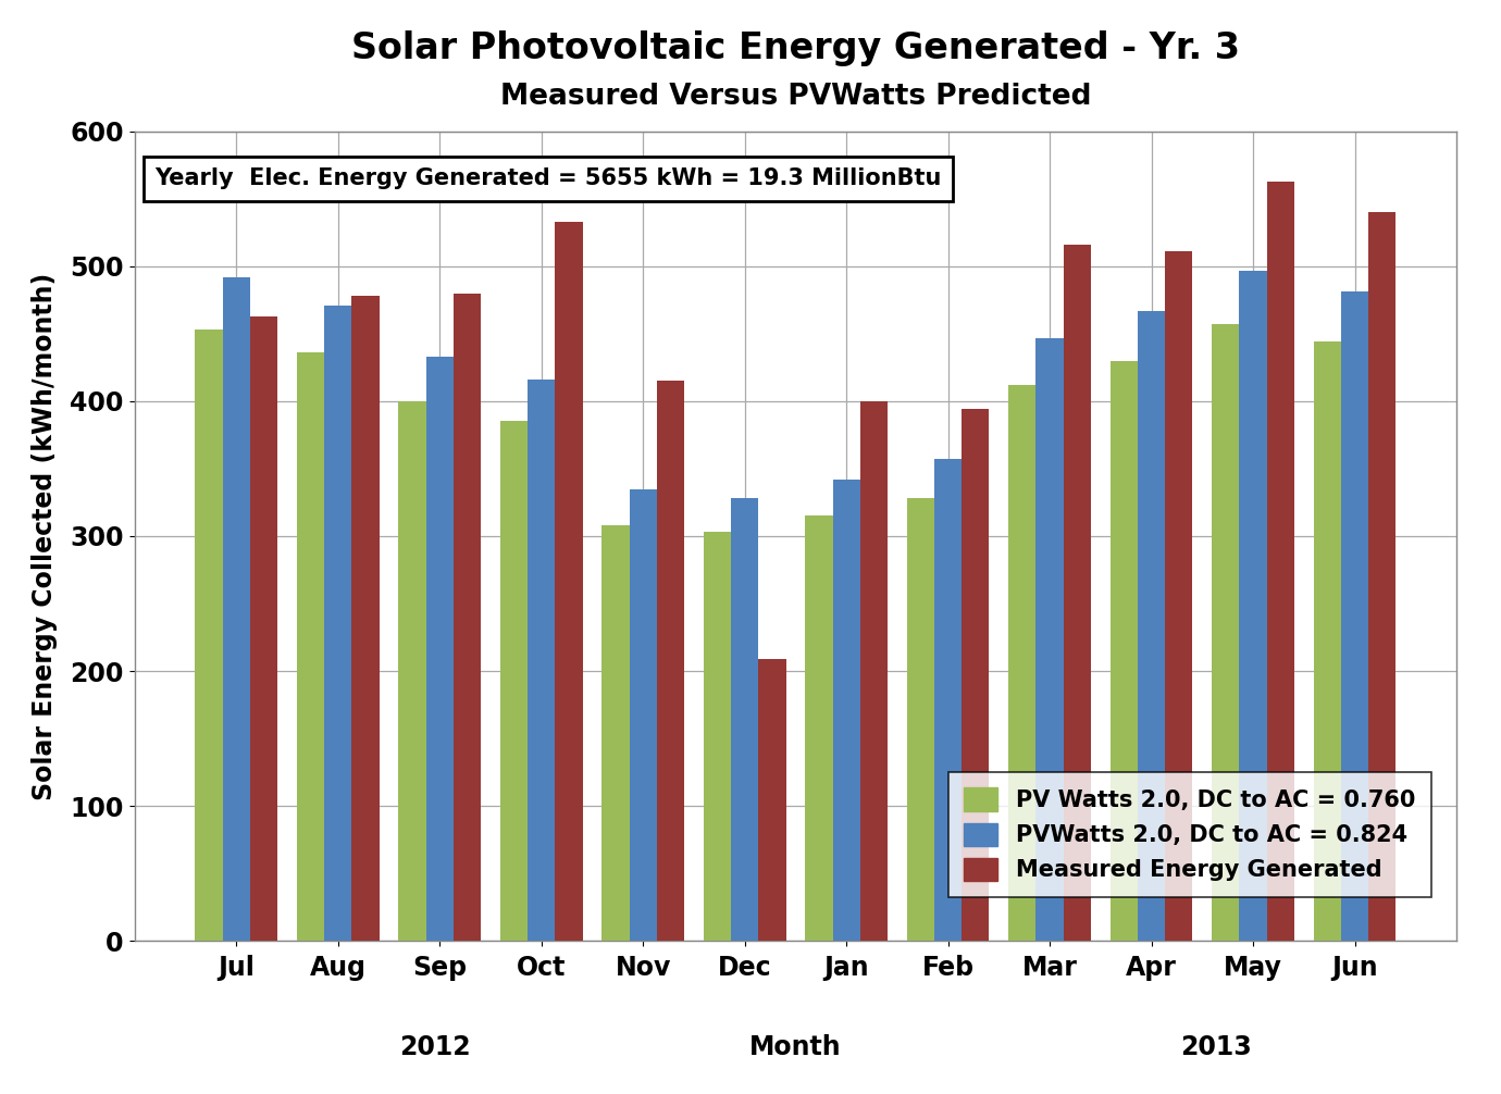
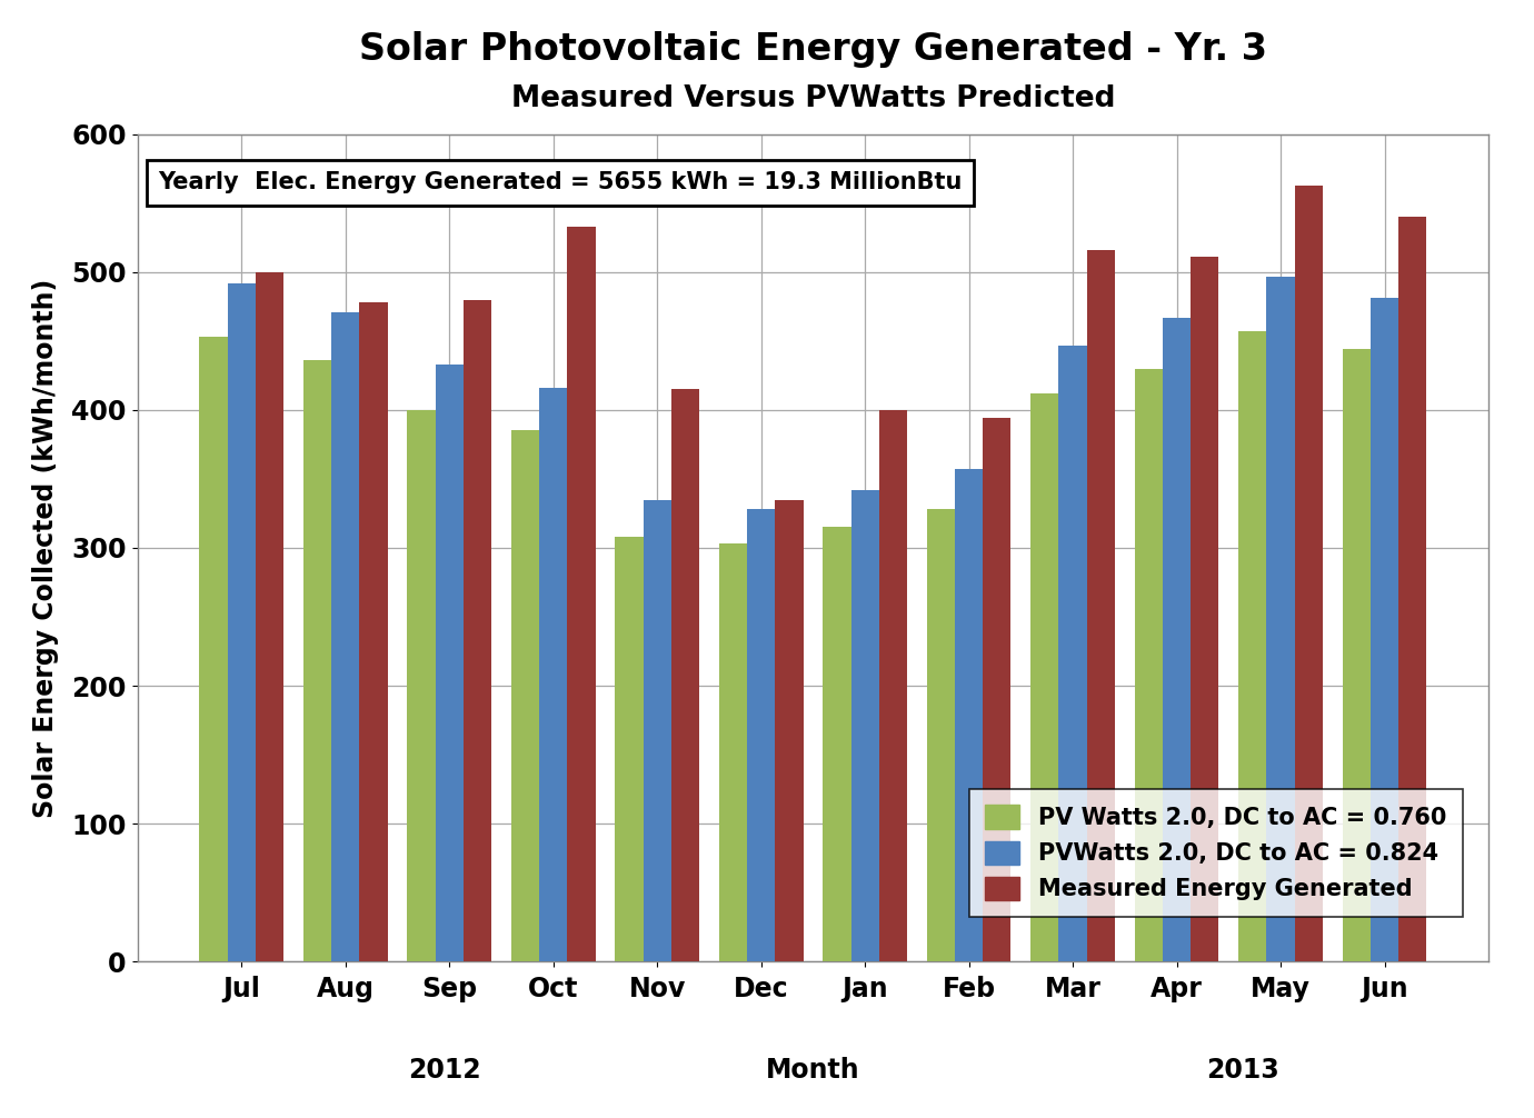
Measured Energy Generated/Jul: 463 -> 500
Measured Energy Generated/Dec: 209 -> 335
